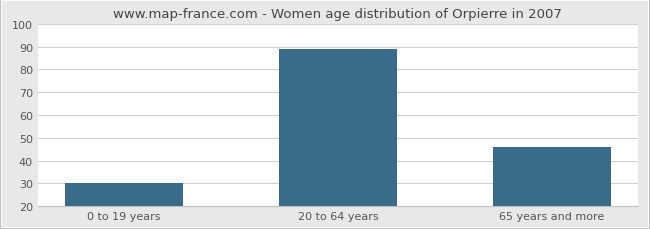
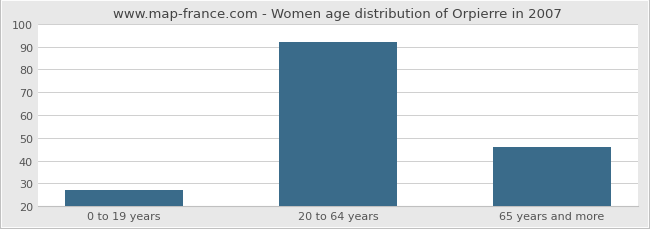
0 to 19 years: 30 -> 27
20 to 64 years: 89 -> 92
